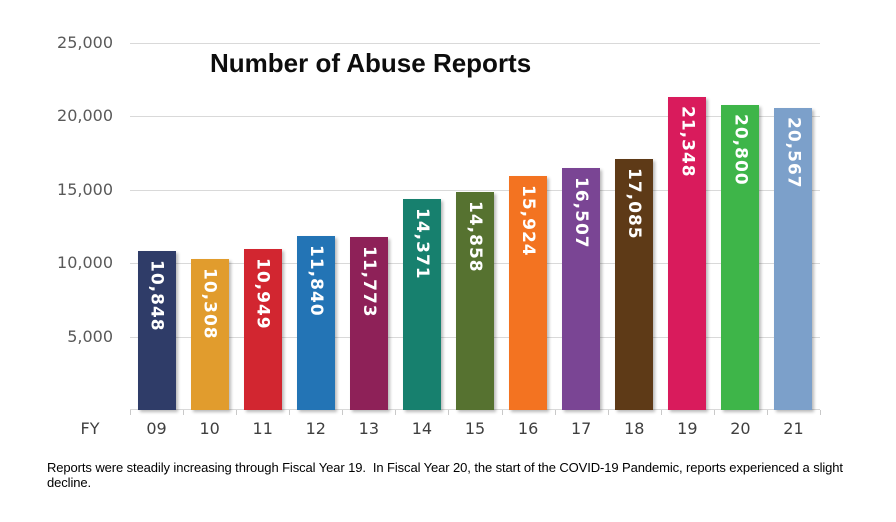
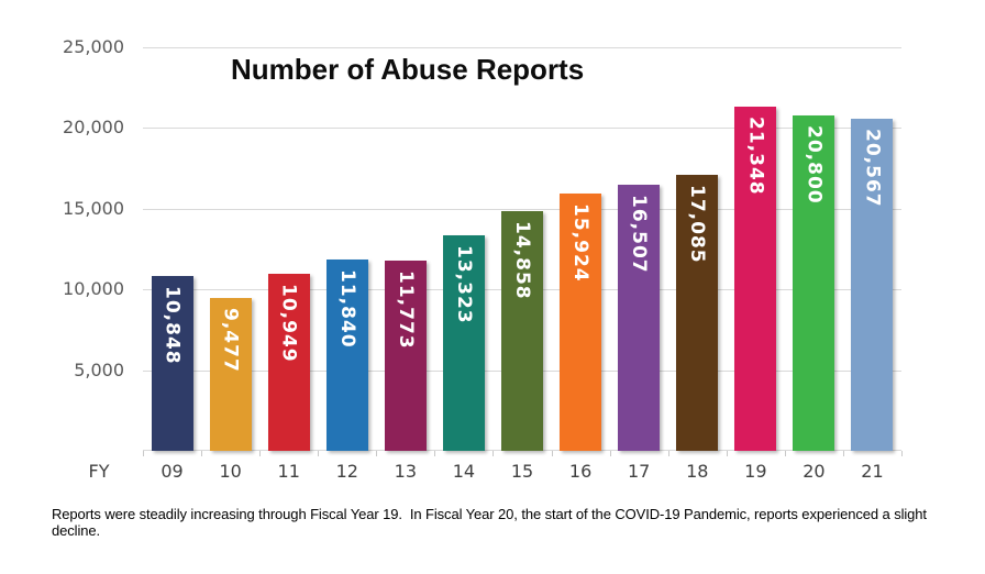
10: 10,308 -> 9,477
14: 14,371 -> 13,323
